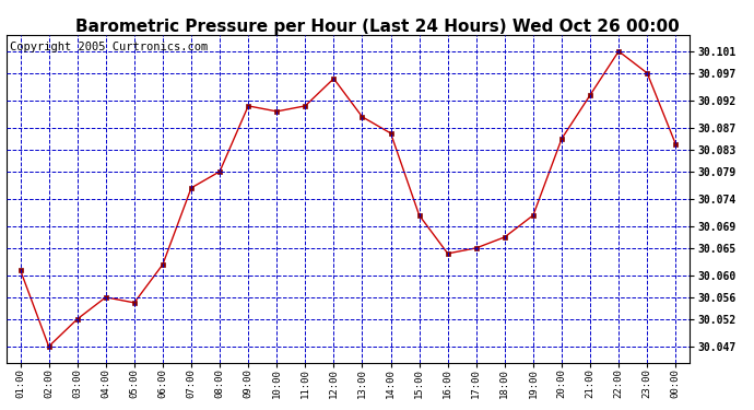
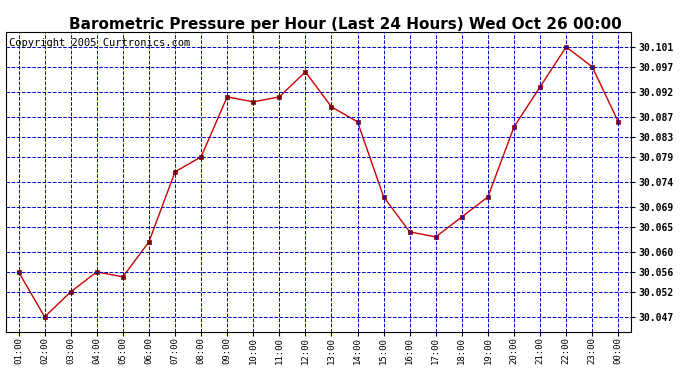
01:00: 30.061 -> 30.056
17:00: 30.065 -> 30.063
00:00: 30.084 -> 30.086
